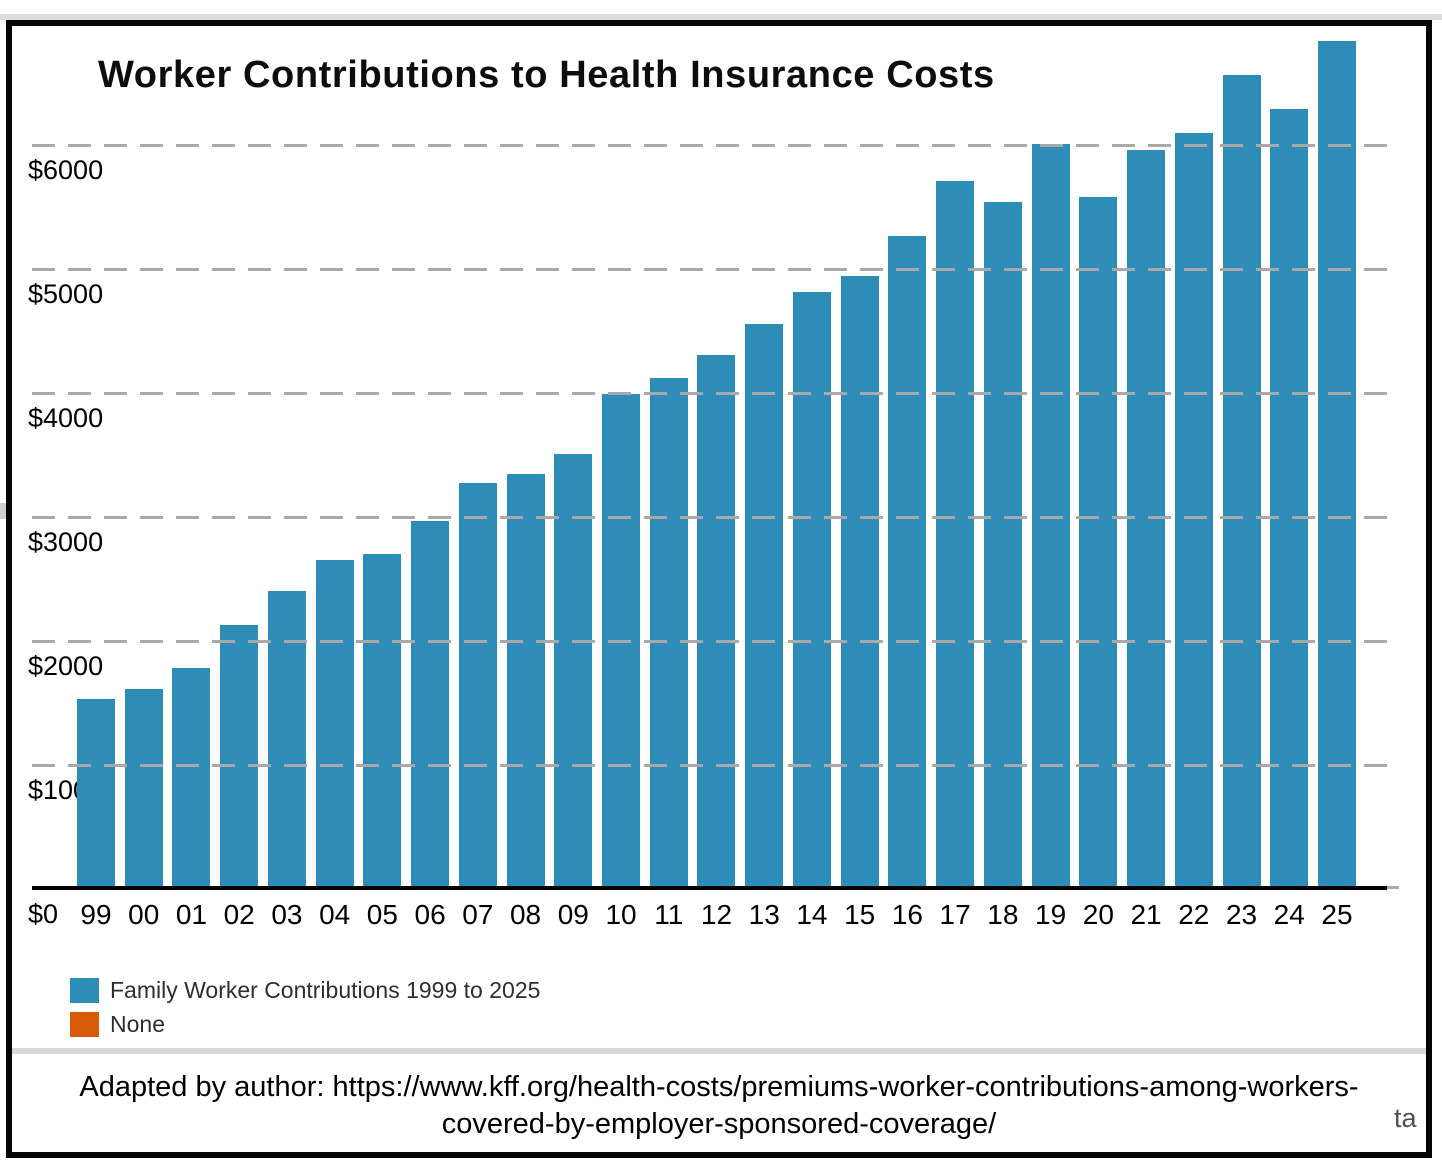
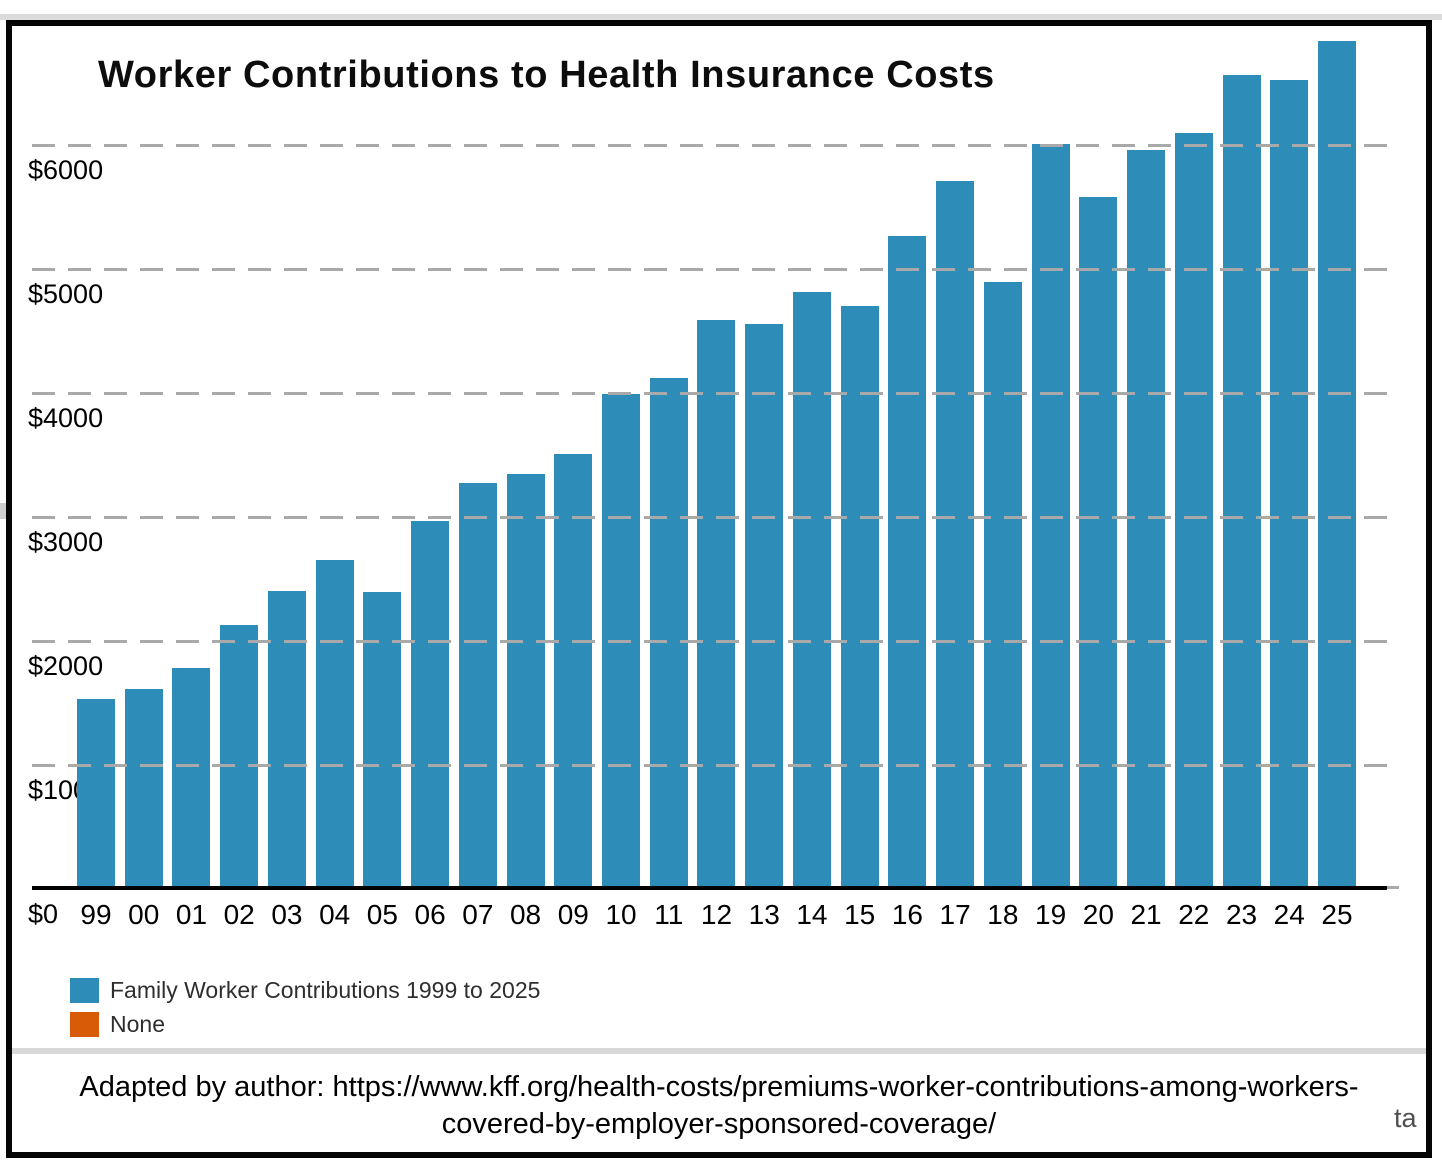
05: $2710 -> $2400
12: $4320 -> $4600
15: $4960 -> $4710
18: $5550 -> $4900
24: $6300 -> $6530
